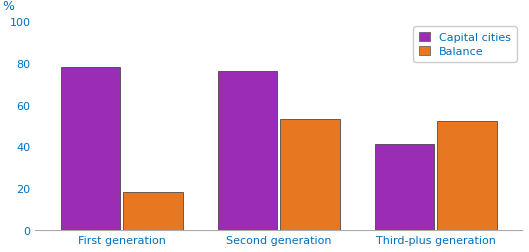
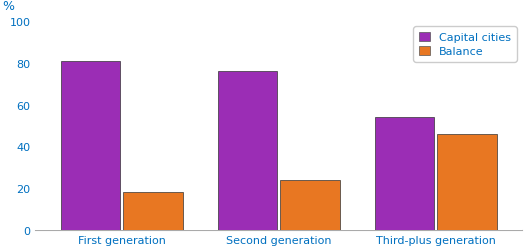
Capital cities/First generation: 78 -> 81
Balance/Second generation: 53 -> 24
Capital cities/Third-plus generation: 41 -> 54
Balance/Third-plus generation: 52 -> 46
